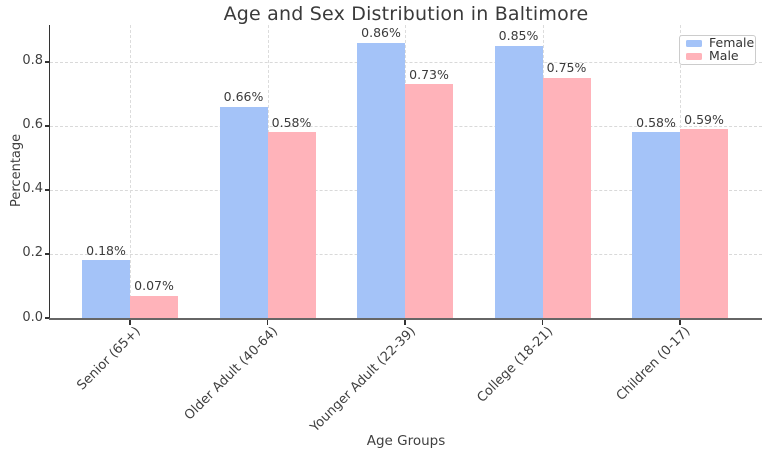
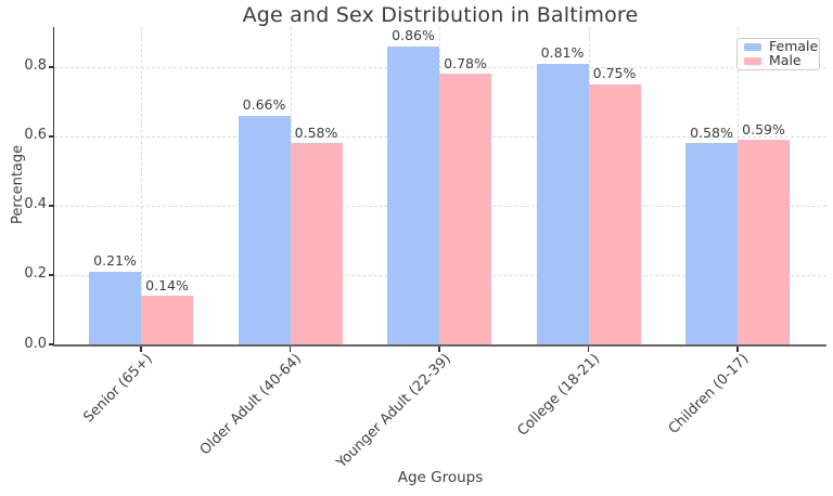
Female/Senior (65+): 0.18% -> 0.21%
Male/Senior (65+): 0.07% -> 0.14%
Male/Younger Adult (22-39): 0.73% -> 0.78%
Female/College (18-21): 0.85% -> 0.81%
